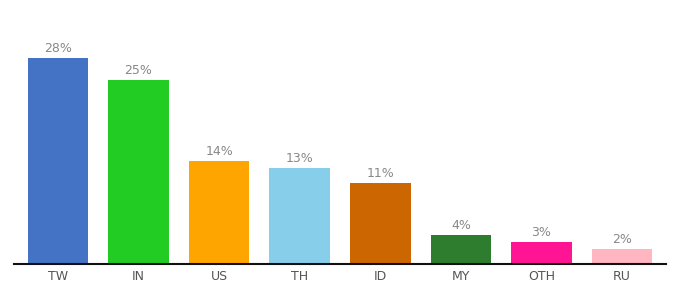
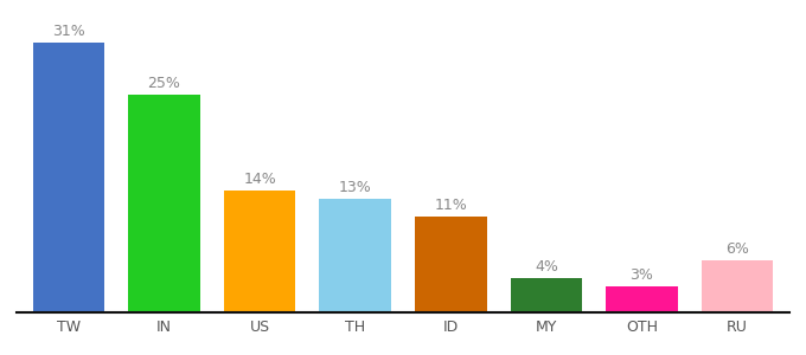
TW: 28% -> 31%
RU: 2% -> 6%
